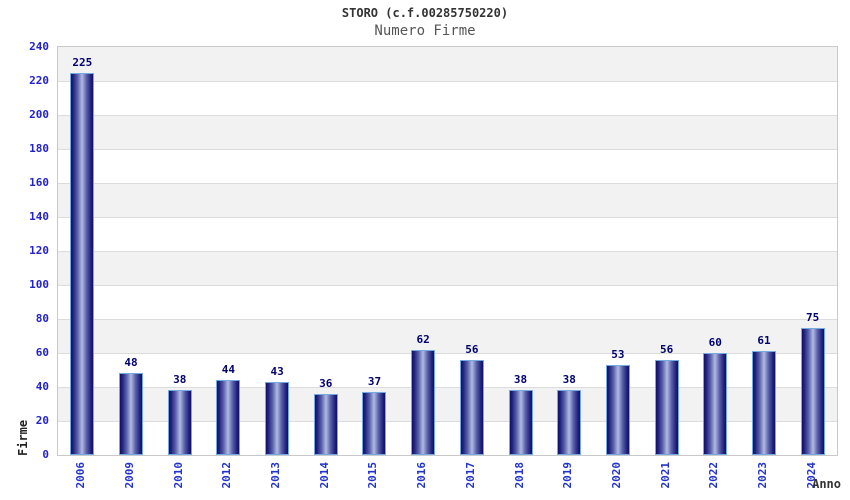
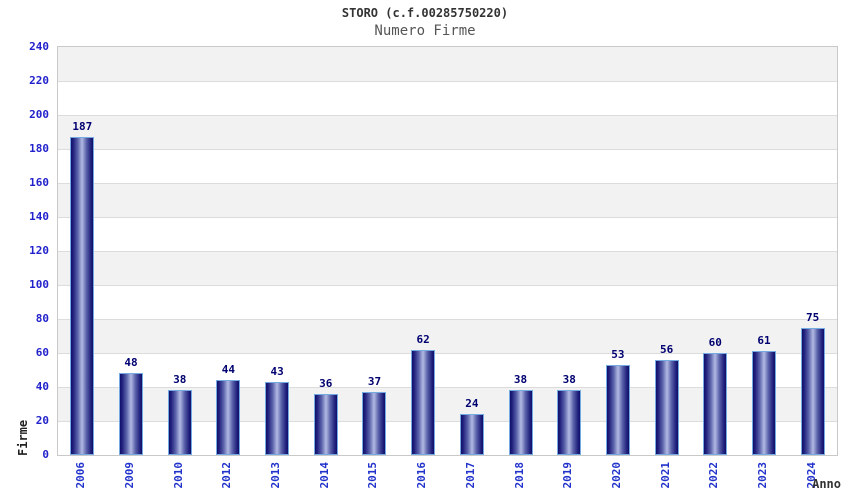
2006: 225 -> 187
2017: 56 -> 24
